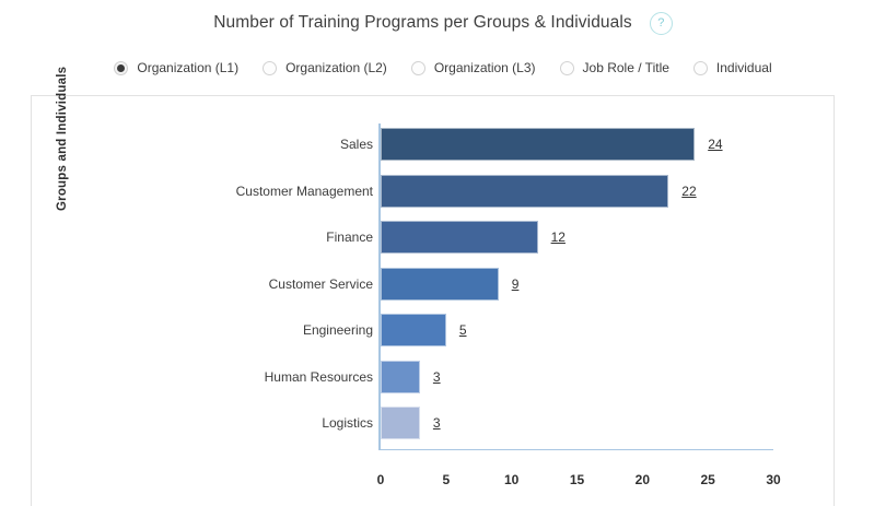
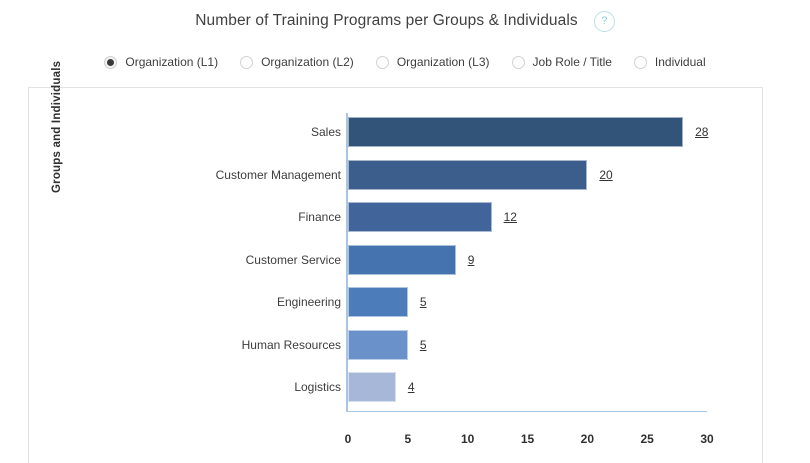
Sales: 24 -> 28
Customer Management: 22 -> 20
Human Resources: 3 -> 5
Logistics: 3 -> 4
